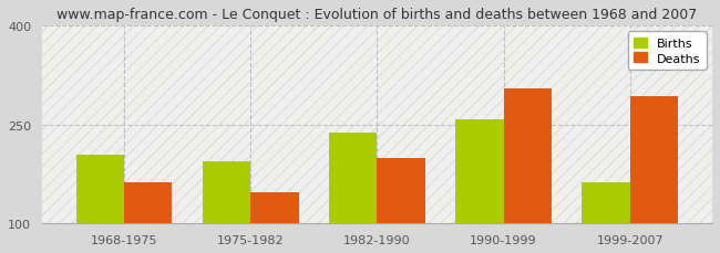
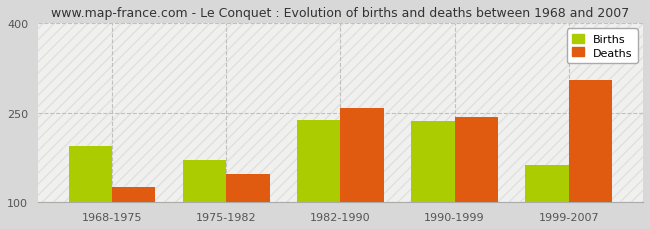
Births/1968-1975: 205 -> 194
Deaths/1968-1975: 163 -> 126
Births/1975-1982: 195 -> 170
Deaths/1982-1990: 200 -> 258
Births/1990-1999: 258 -> 236
Deaths/1990-1999: 305 -> 242
Deaths/1999-2007: 292 -> 304
